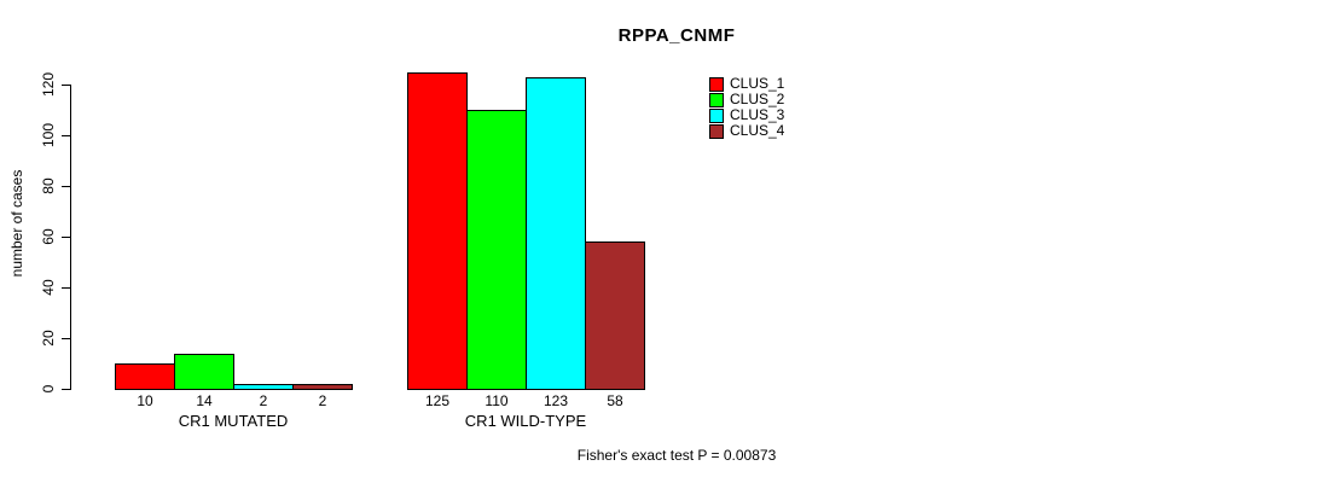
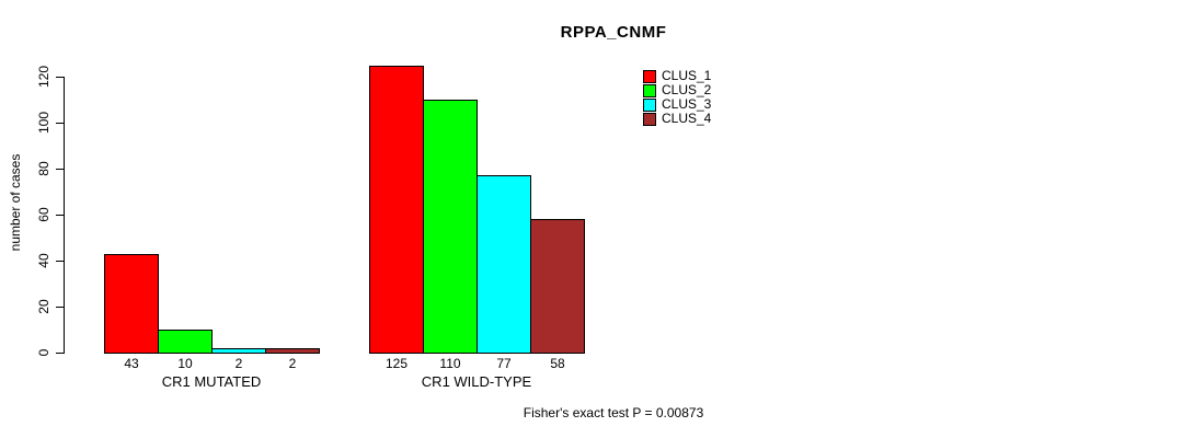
CLUS_1/CR1 MUTATED: 10 -> 43
CLUS_2/CR1 MUTATED: 14 -> 10
CLUS_3/CR1 WILD-TYPE: 123 -> 77
